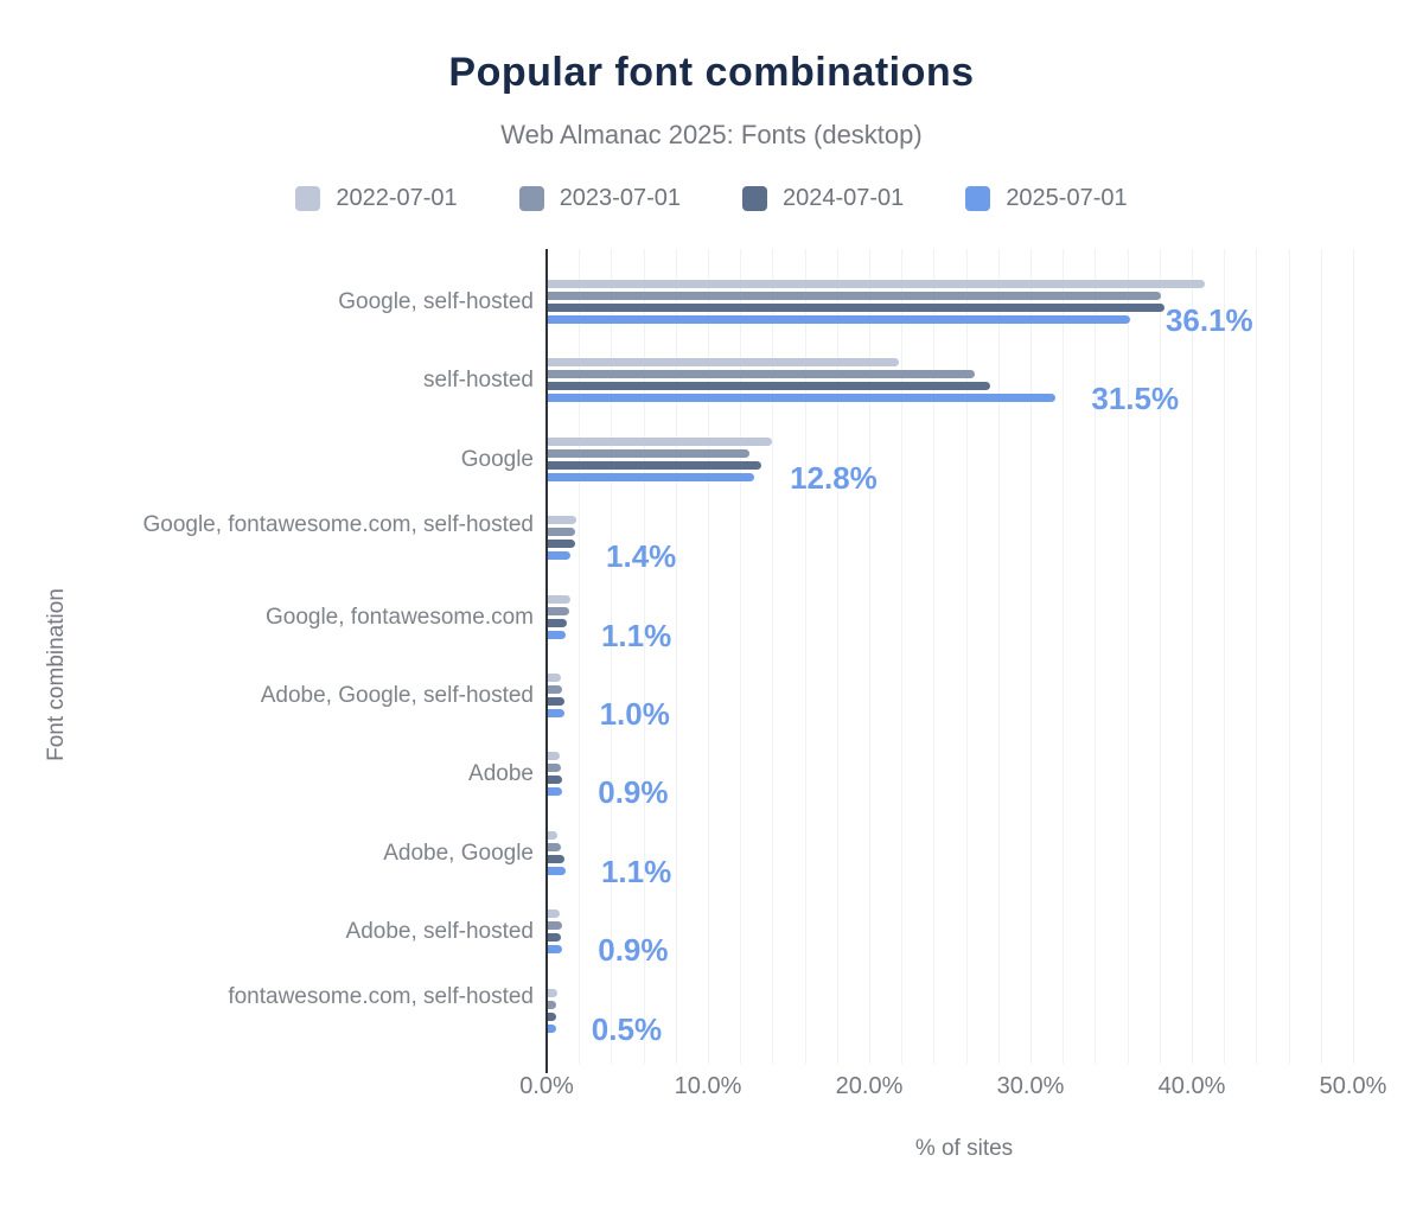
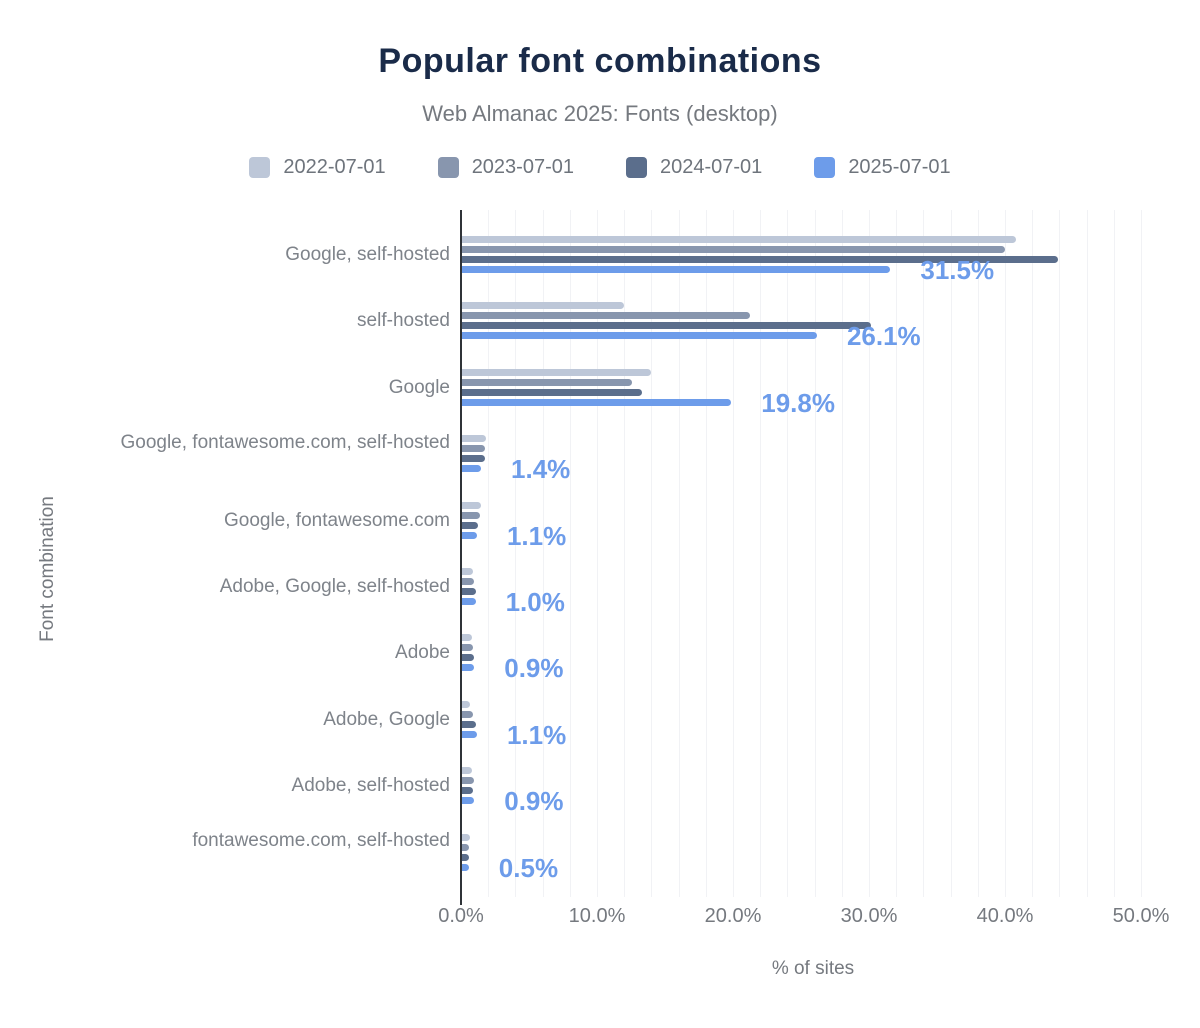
2023-07-01/Google, self-hosted: 38.0% -> 39.9%
2024-07-01/Google, self-hosted: 38.2% -> 43.8%
2025-07-01/Google, self-hosted: 36.1% -> 31.5%
2022-07-01/self-hosted: 21.8% -> 11.9%
2023-07-01/self-hosted: 26.5% -> 21.2%
2024-07-01/self-hosted: 27.4% -> 30.1%
2025-07-01/self-hosted: 31.5% -> 26.1%
2025-07-01/Google: 12.8% -> 19.8%
